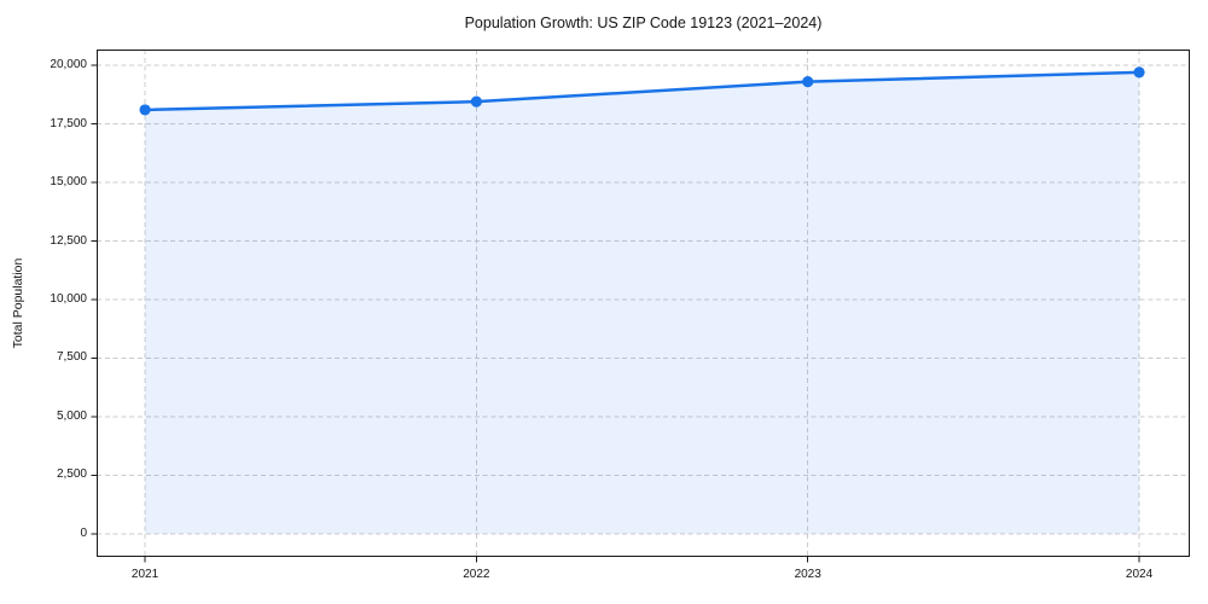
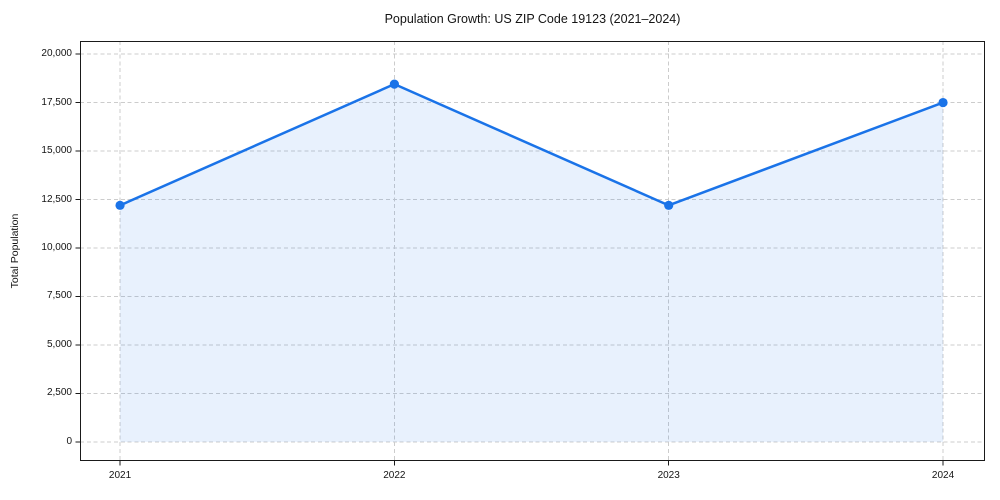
2021: 18100 -> 12200
2023: 19300 -> 12200
2024: 19700 -> 17500
